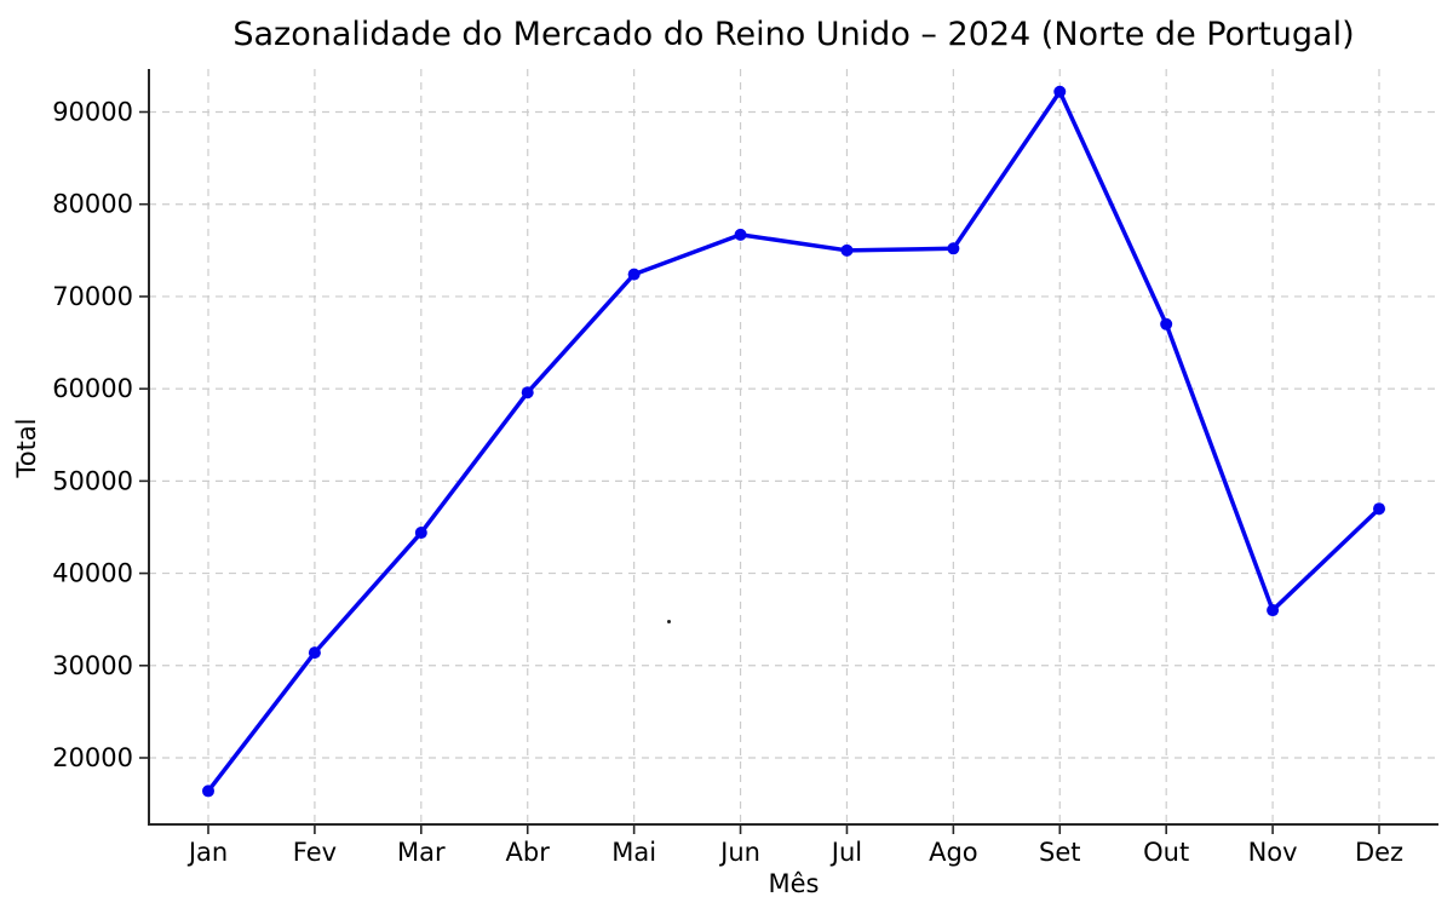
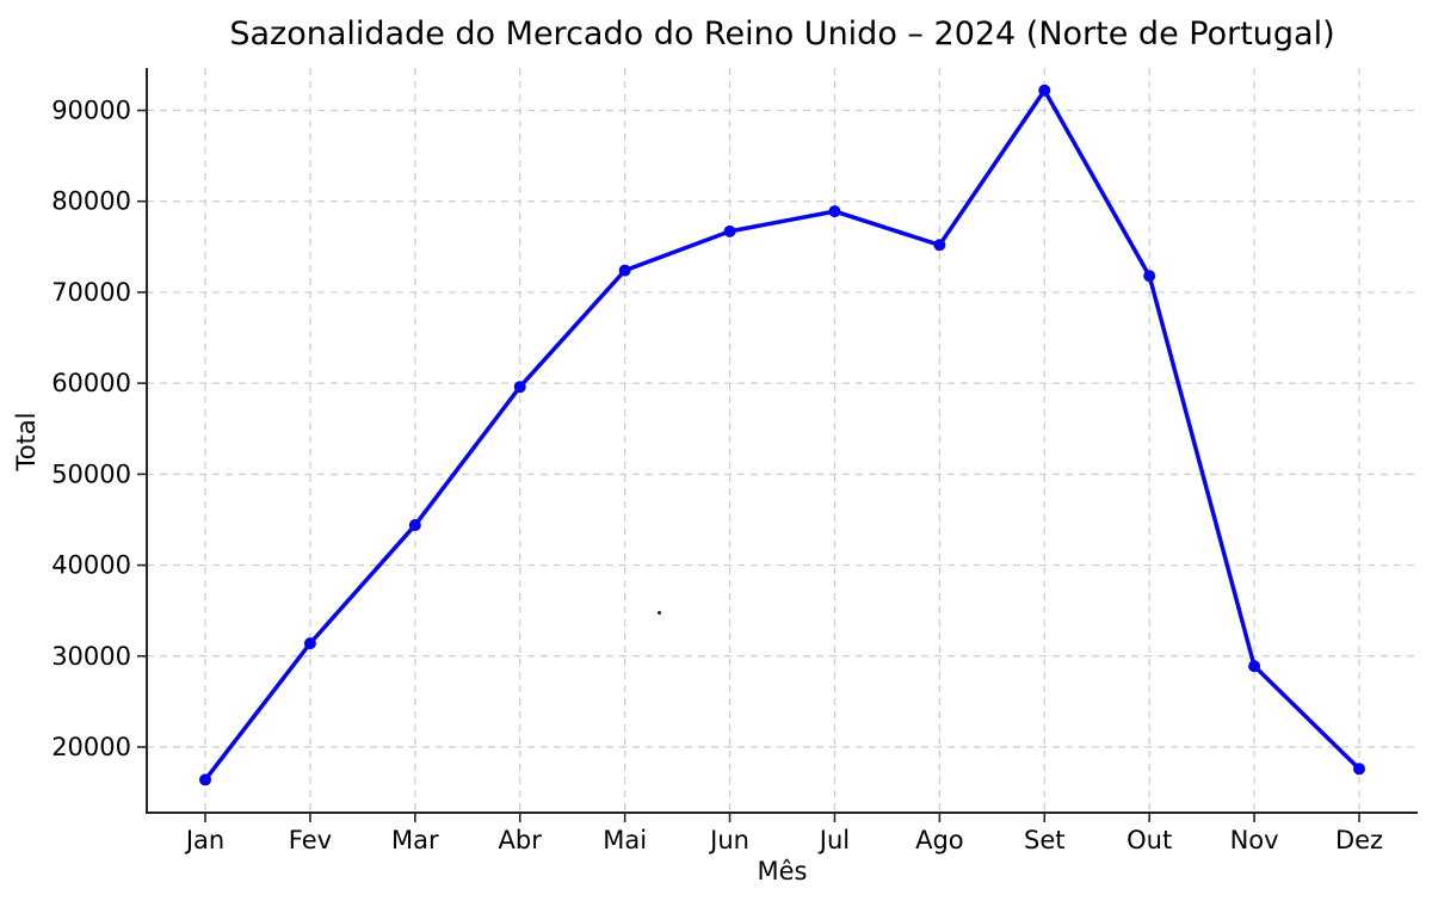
Jul: 75000 -> 79000
Out: 67000 -> 72000
Nov: 36000 -> 29000
Dez: 47000 -> 18000
